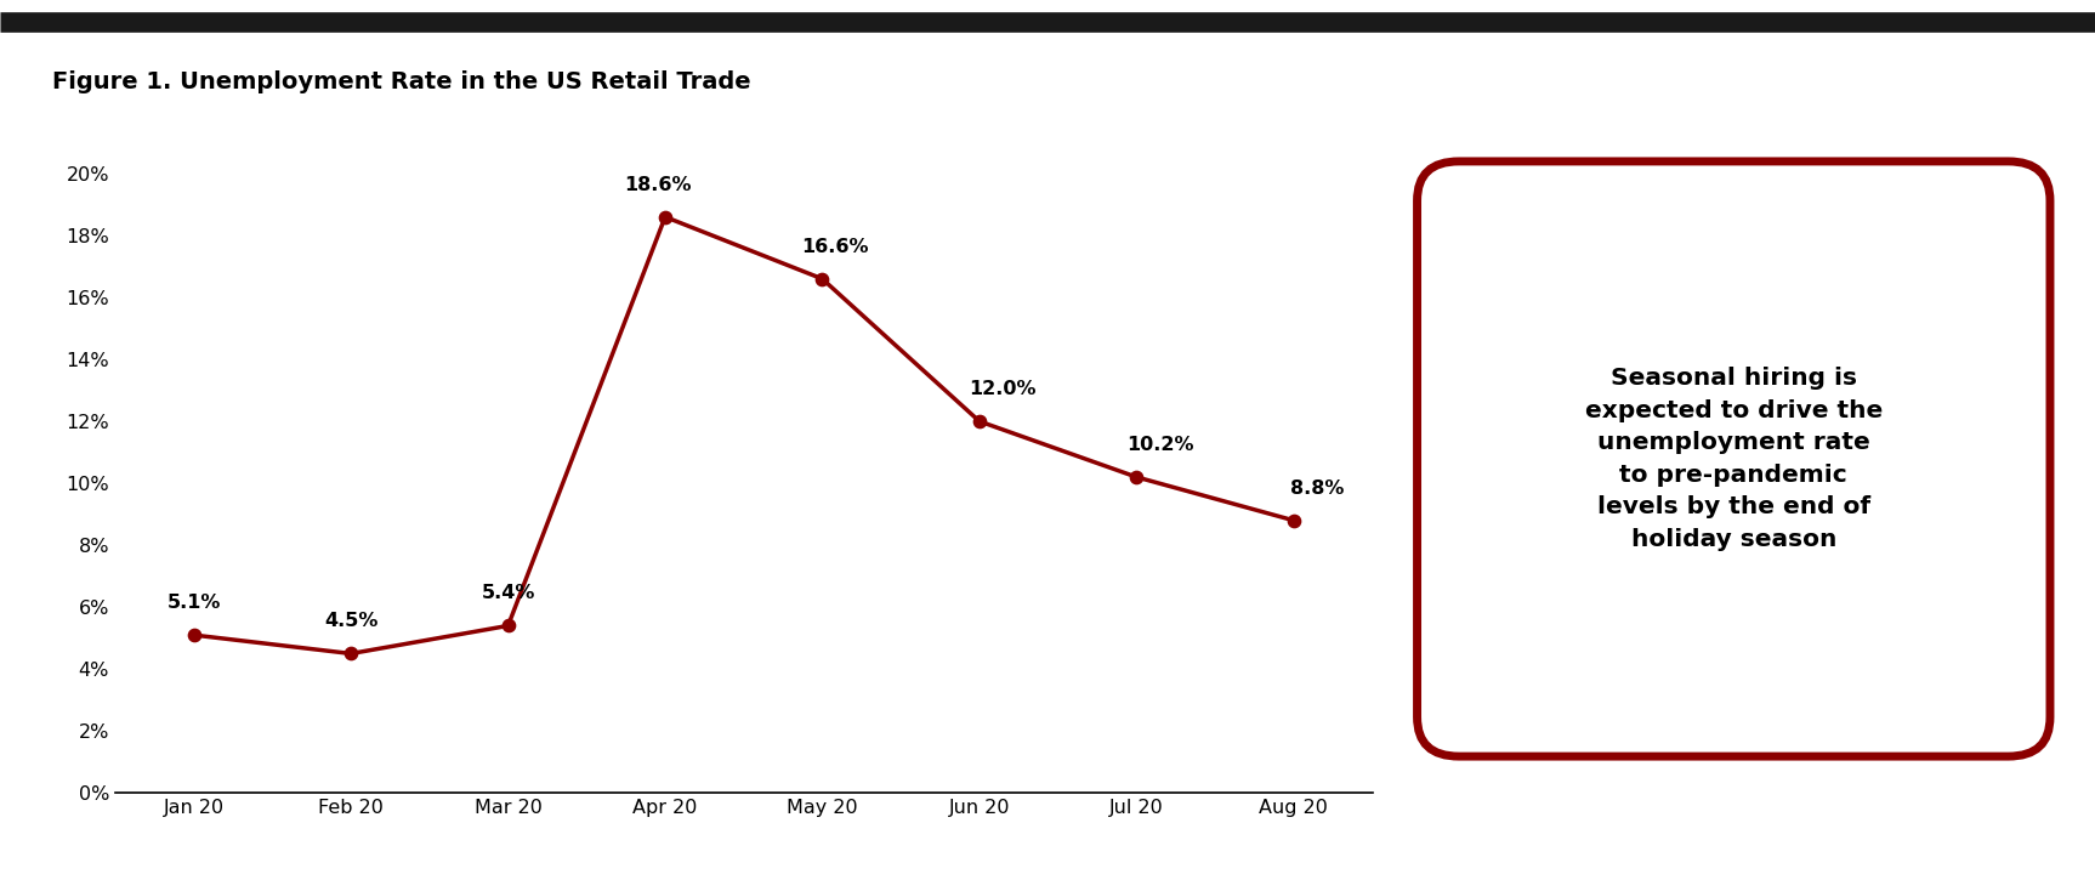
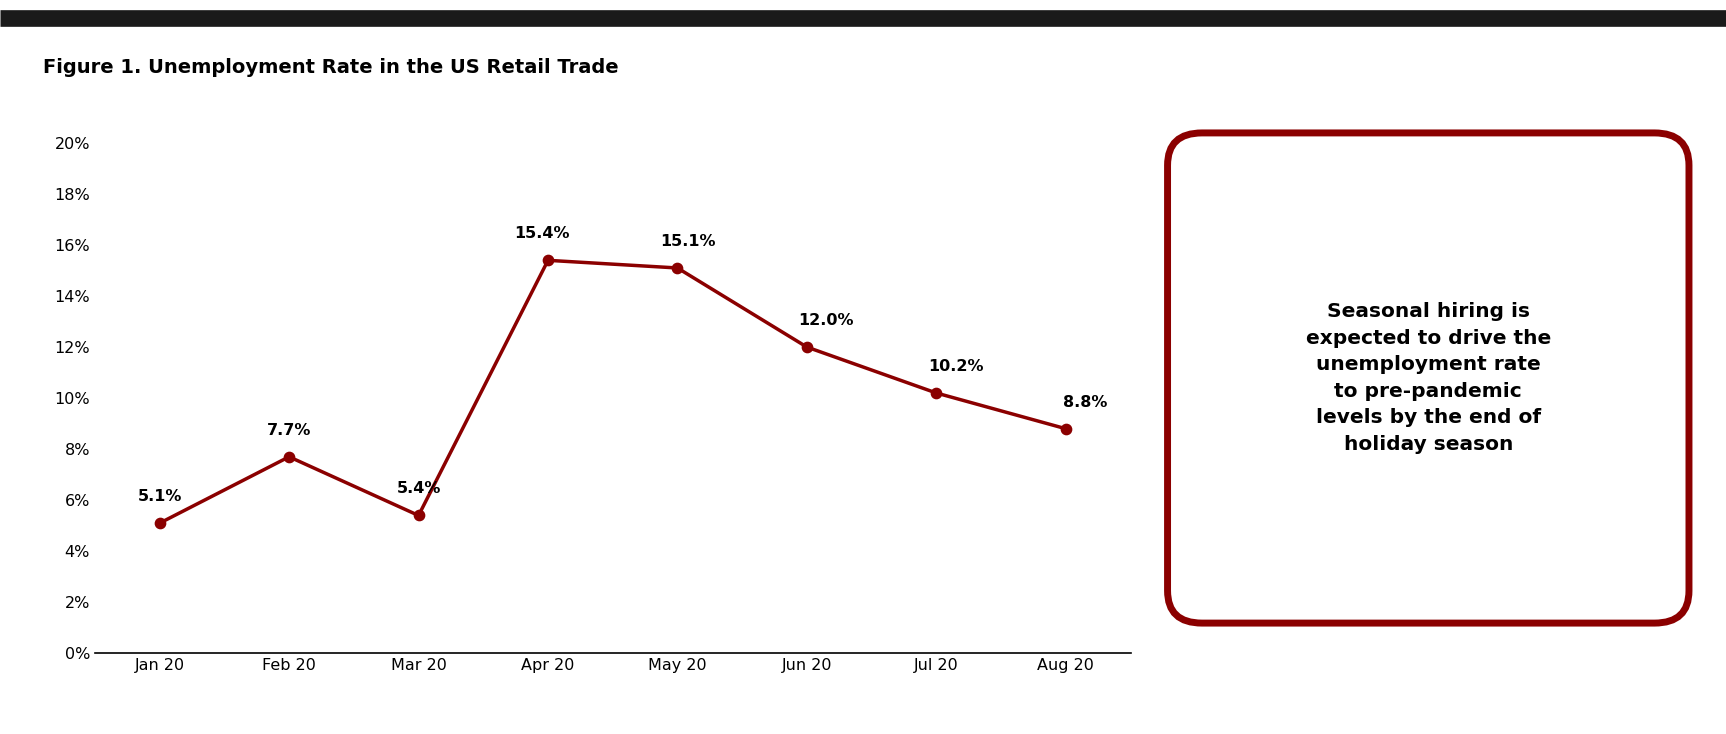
Feb 20: 4.5% -> 7.7%
Apr 20: 18.6% -> 15.4%
May 20: 16.6% -> 15.1%
